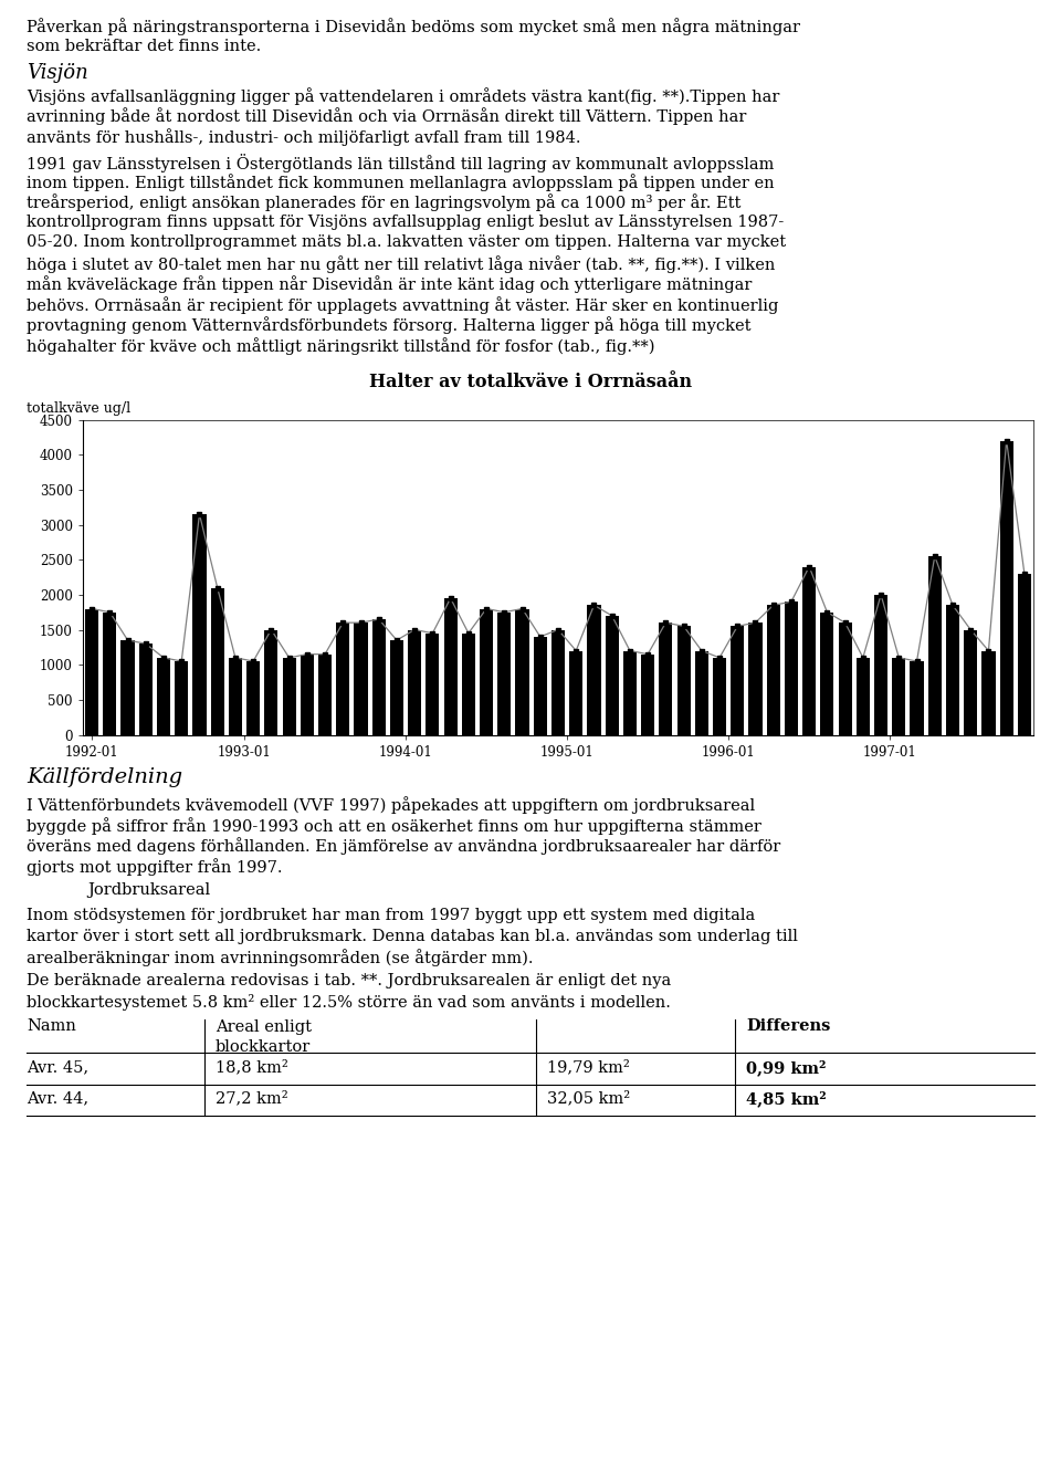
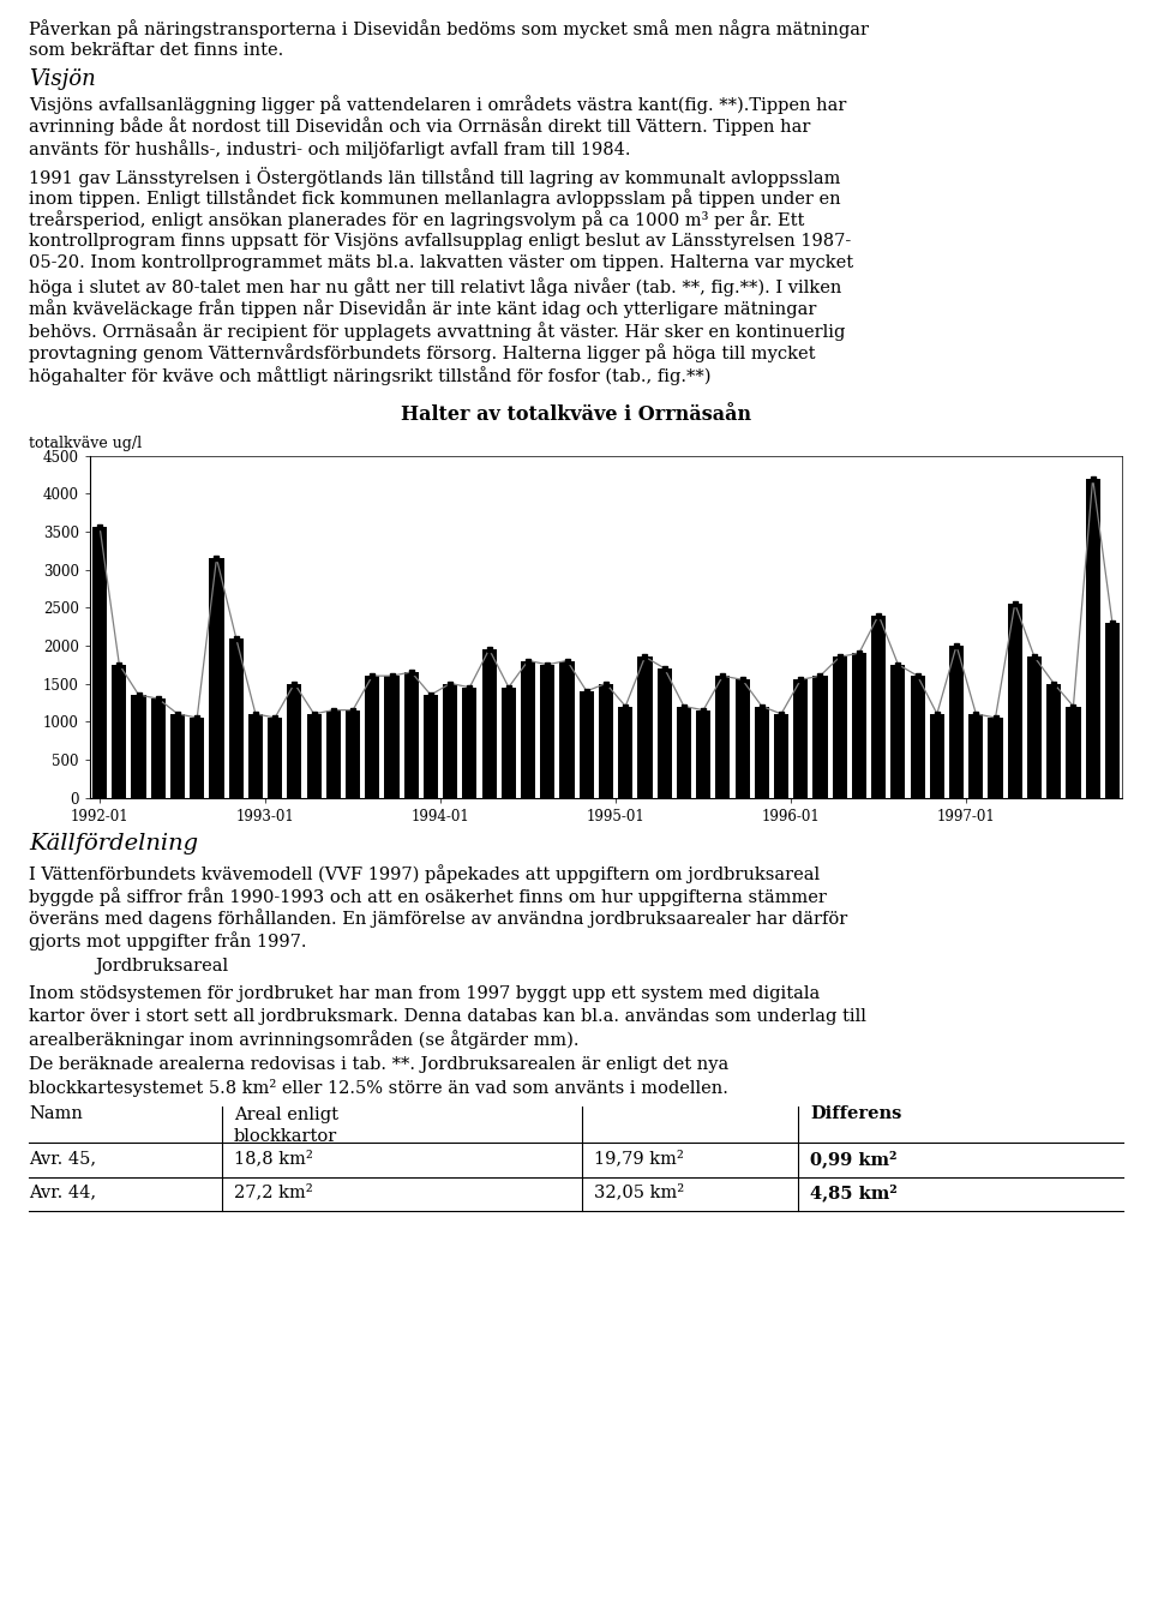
1992-01: 1800 -> 3560
